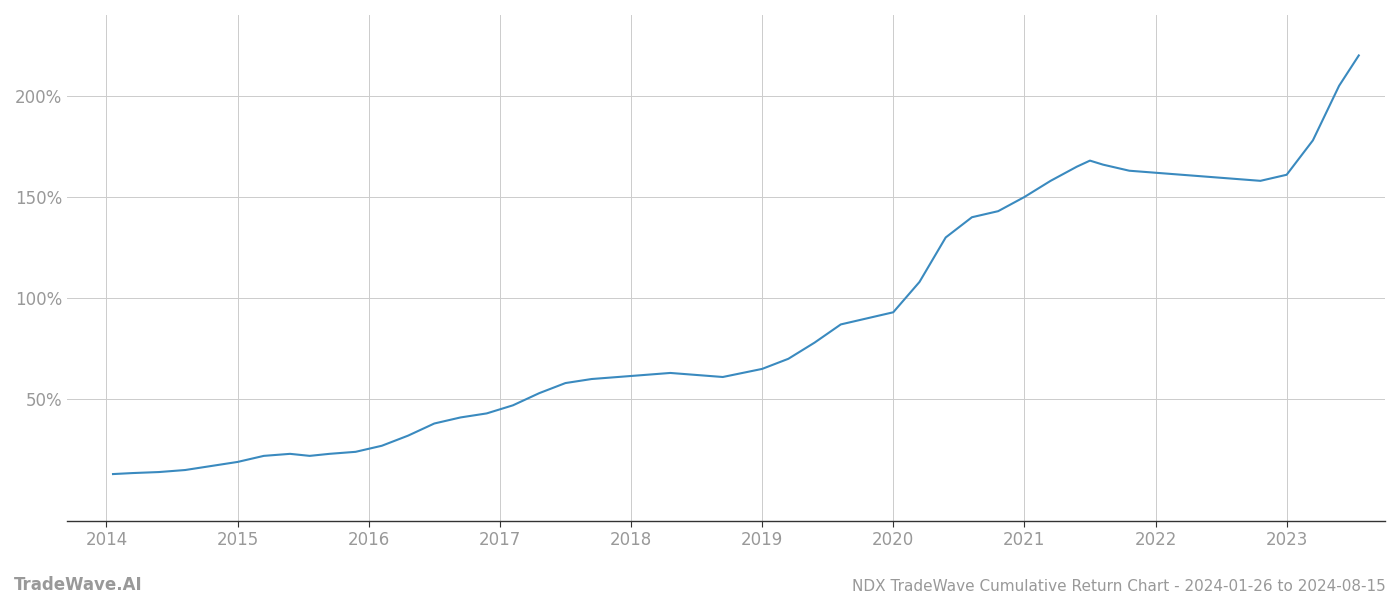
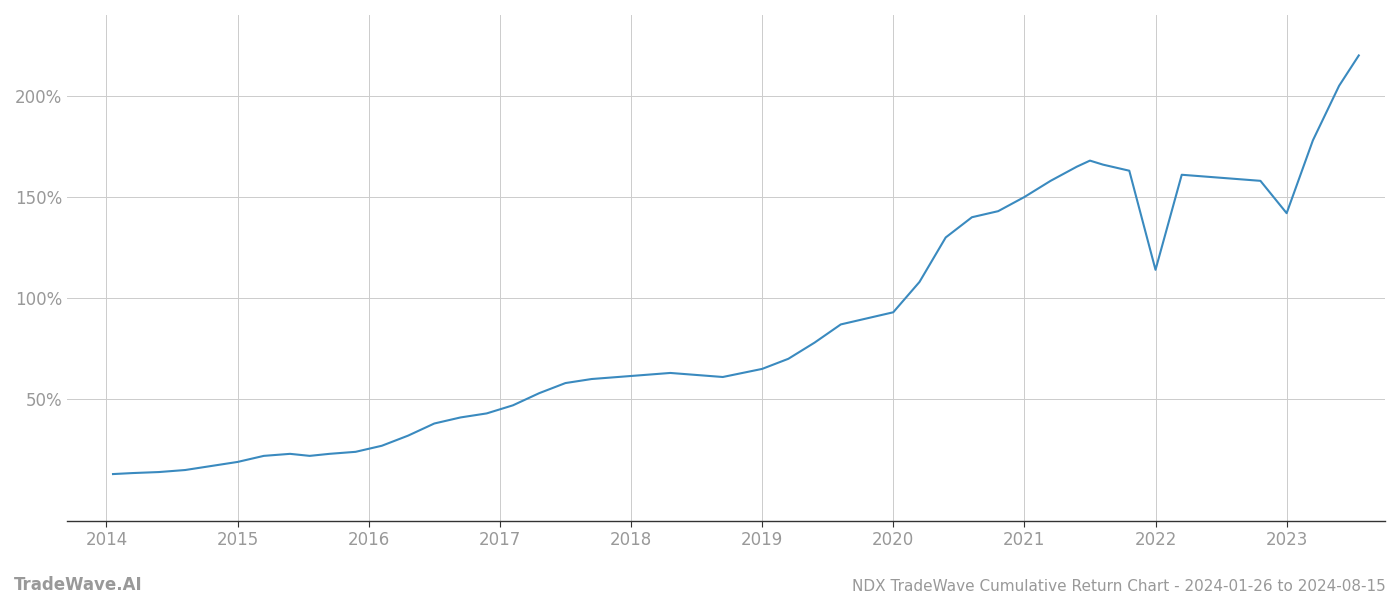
2022: 162.0% -> 114.0%
2023: 161.0% -> 142.0%
